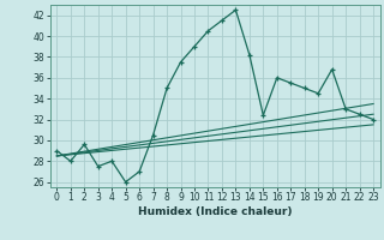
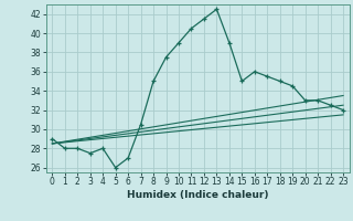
2: 29.6 -> 28.0
14: 38.2 -> 39.0
15: 32.4 -> 35.0
20: 36.8 -> 33.0
